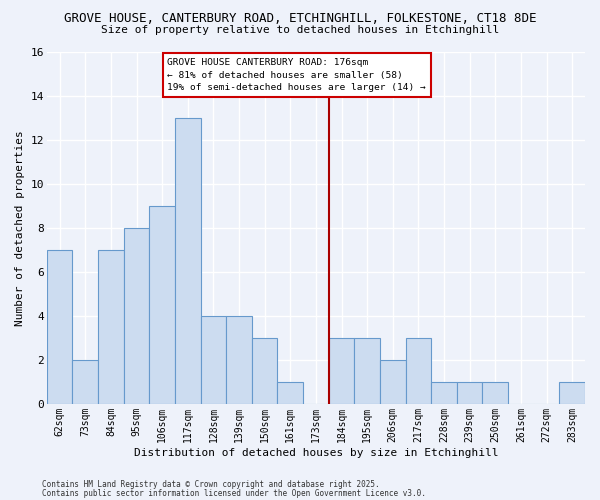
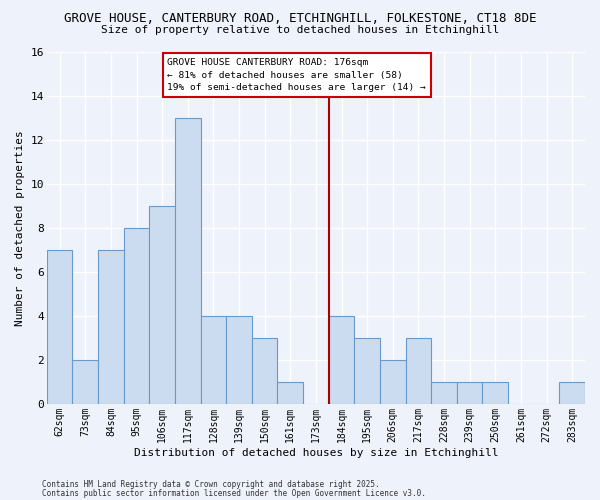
184sqm: 3 -> 4
